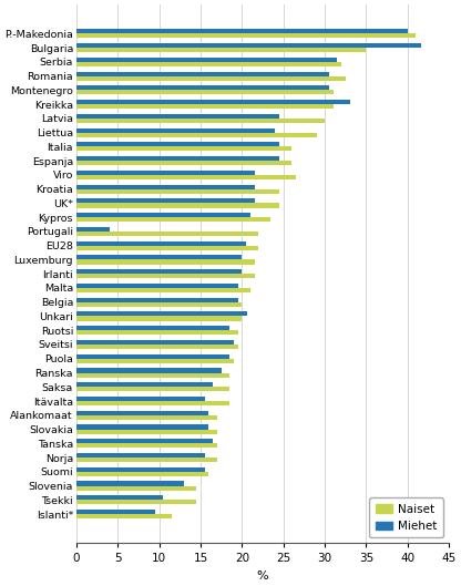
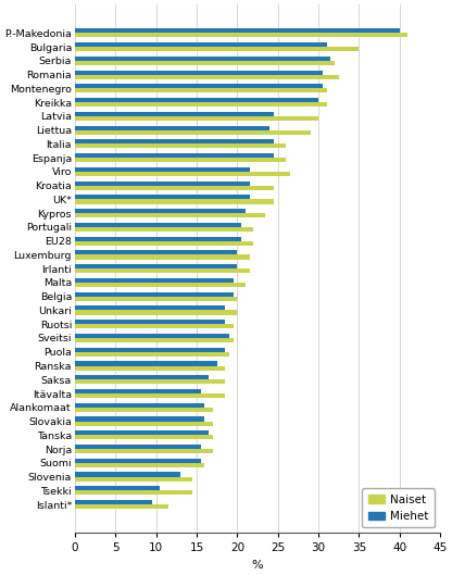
Miehet/Bulgaria: 41.6 -> 31.0
Miehet/Kreikka: 33.0 -> 30.0
Miehet/Portugali: 4.0 -> 20.5
Miehet/Unkari: 20.6 -> 18.5
